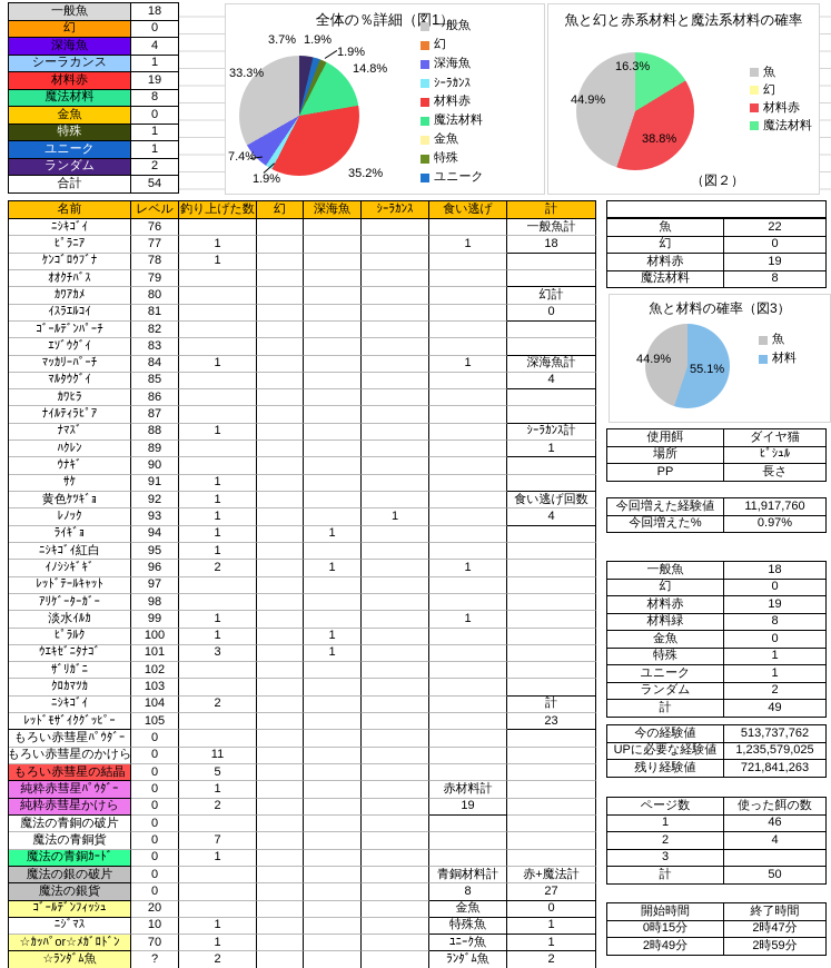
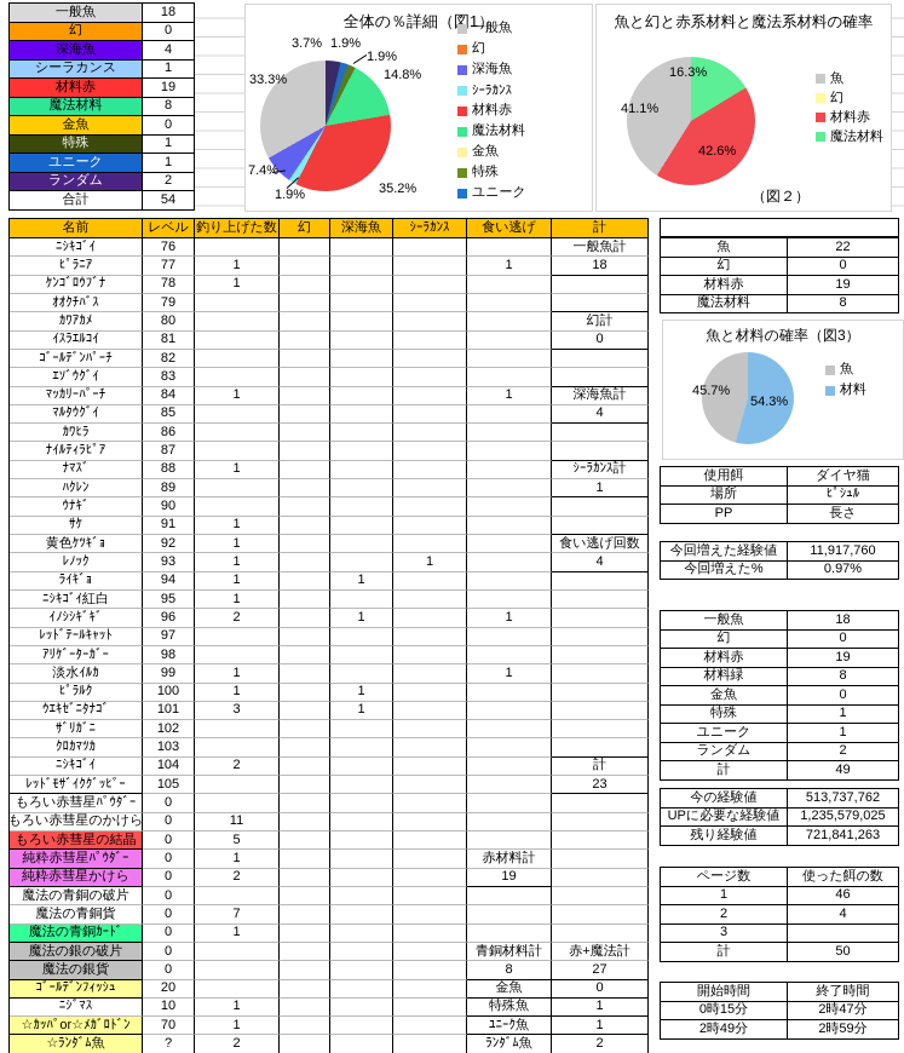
魚と幻と赤系材料と魔法系材料の確率/材料赤: 38.8% -> 42.6%
魚と幻と赤系材料と魔法系材料の確率/魚: 44.9% -> 41.1%
魚と材料の確率（図3）/材料: 55.1% -> 54.3%
魚と材料の確率（図3）/魚: 44.9% -> 45.7%
